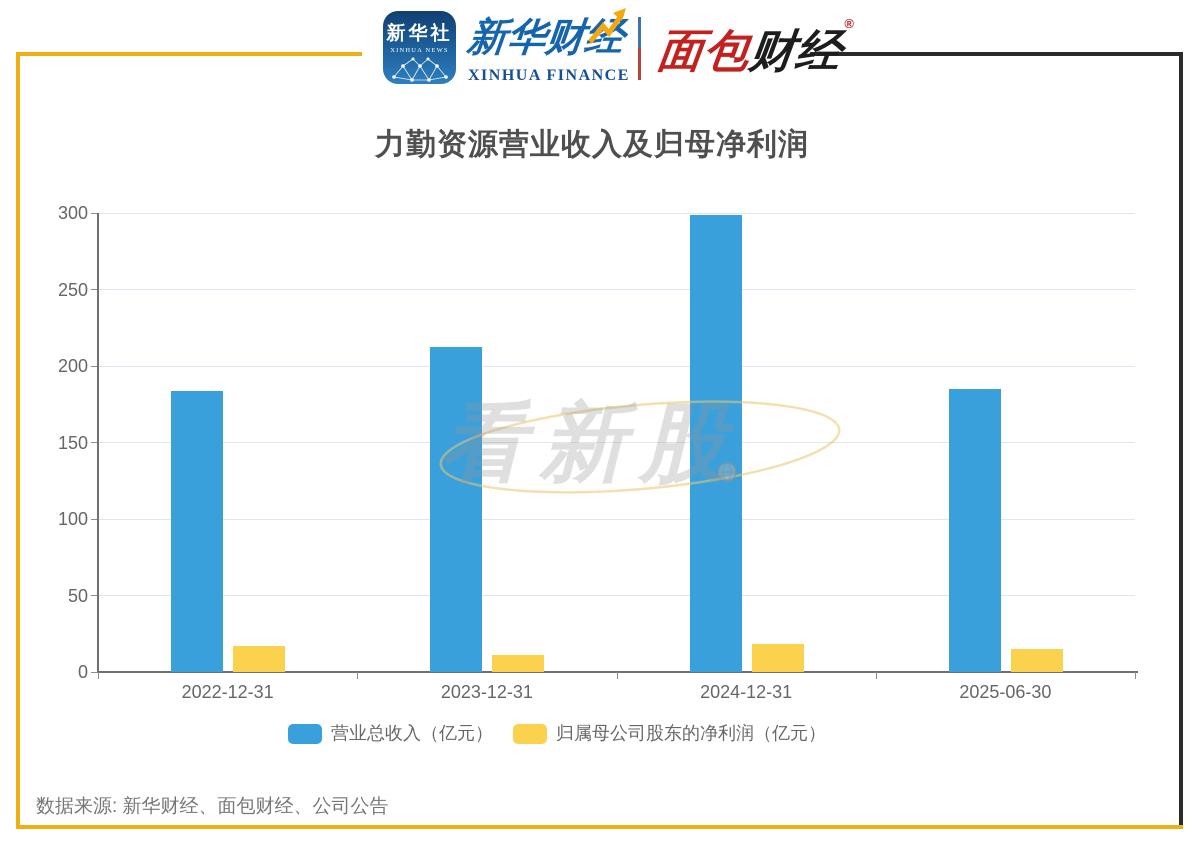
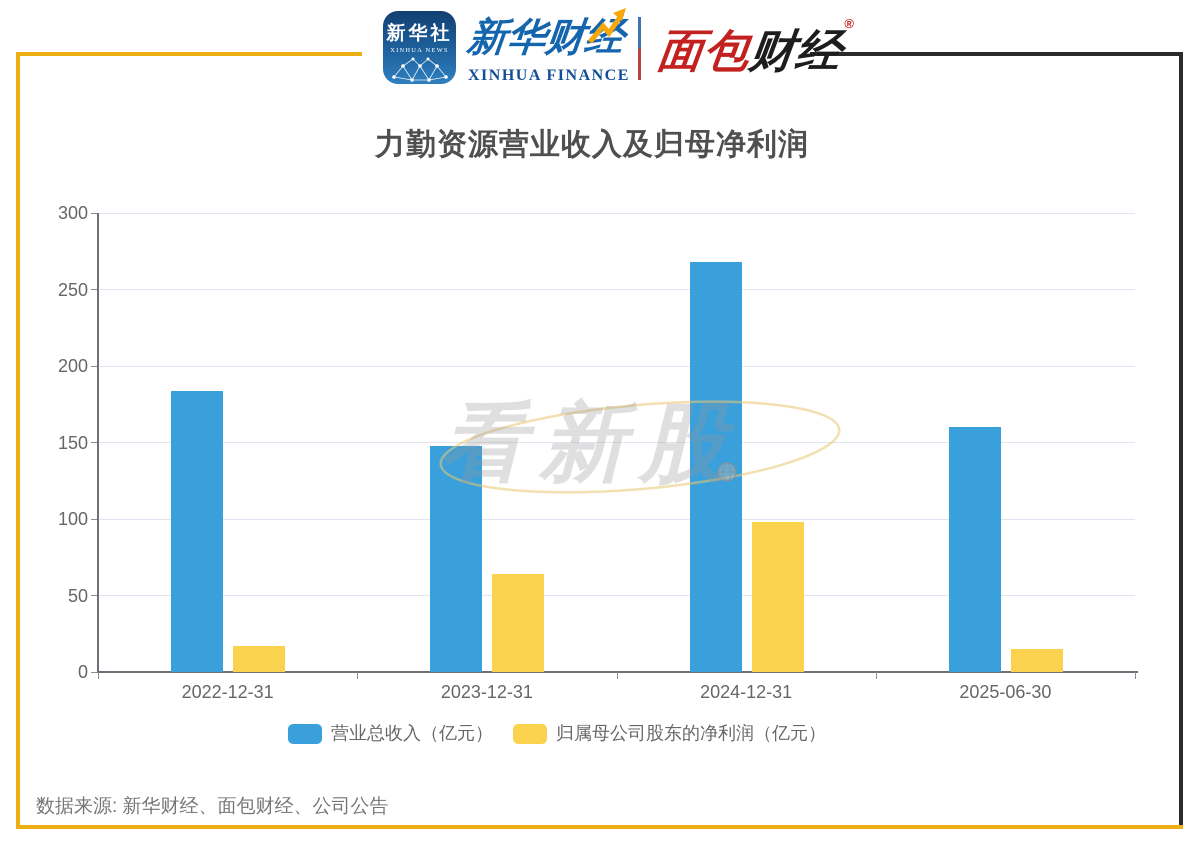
营业总收入（亿元）/2023-12-31: 213 -> 148
归属母公司股东的净利润（亿元）/2023-12-31: 11 -> 64
营业总收入（亿元）/2024-12-31: 299 -> 268
归属母公司股东的净利润（亿元）/2024-12-31: 18 -> 98
营业总收入（亿元）/2025-06-30: 185 -> 160
